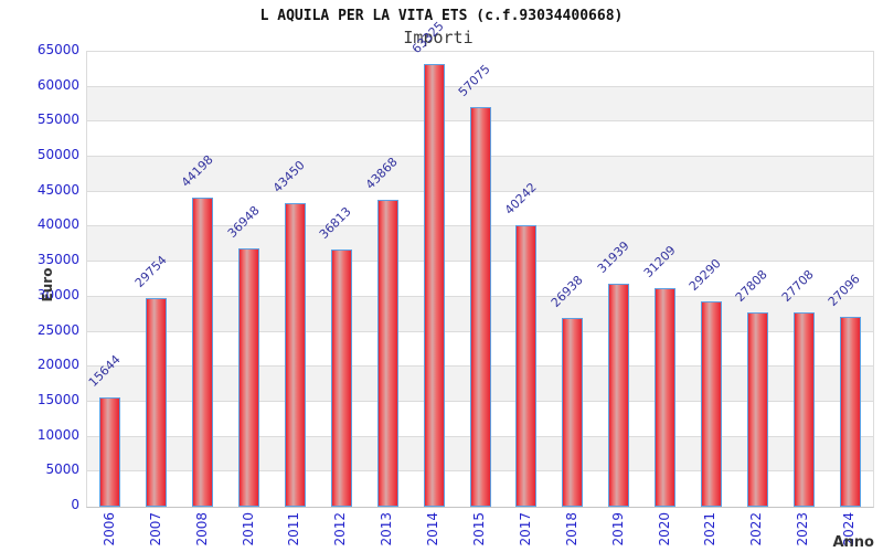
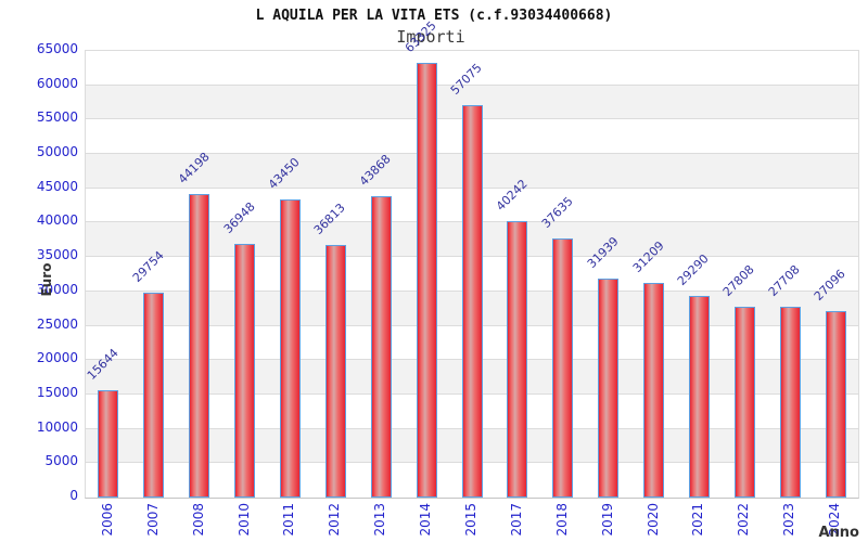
2018: 26938 -> 37635
